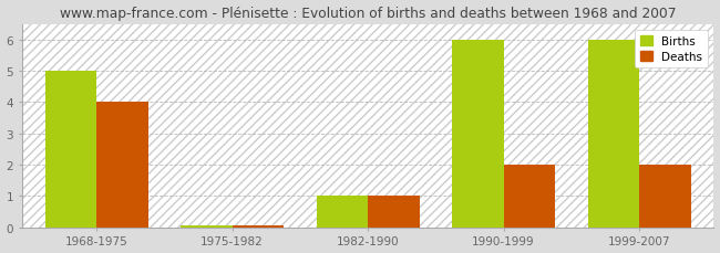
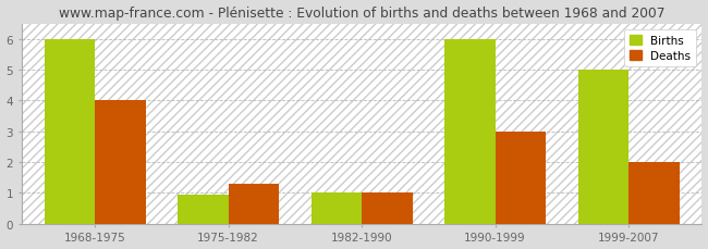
Births/1968-1975: 5.00 -> 6.00
Births/1975-1982: 0.07 -> 0.95
Deaths/1975-1982: 0.07 -> 1.30
Deaths/1990-1999: 2.00 -> 3.00
Births/1999-2007: 6.00 -> 5.00
